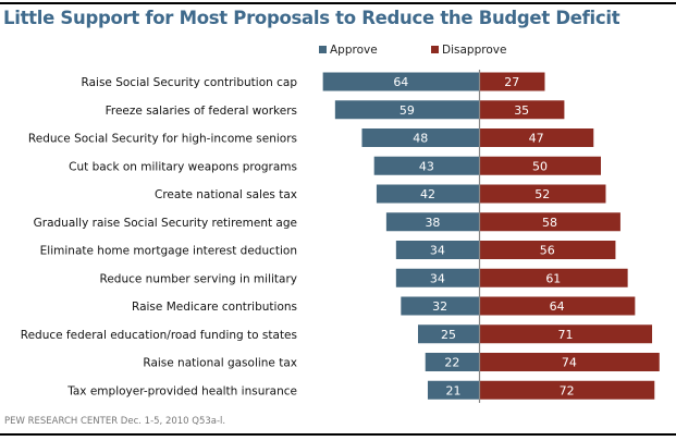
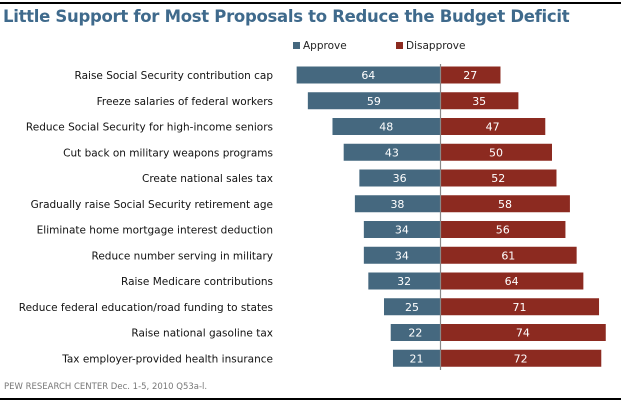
Approve/Create national sales tax: 42 -> 36
